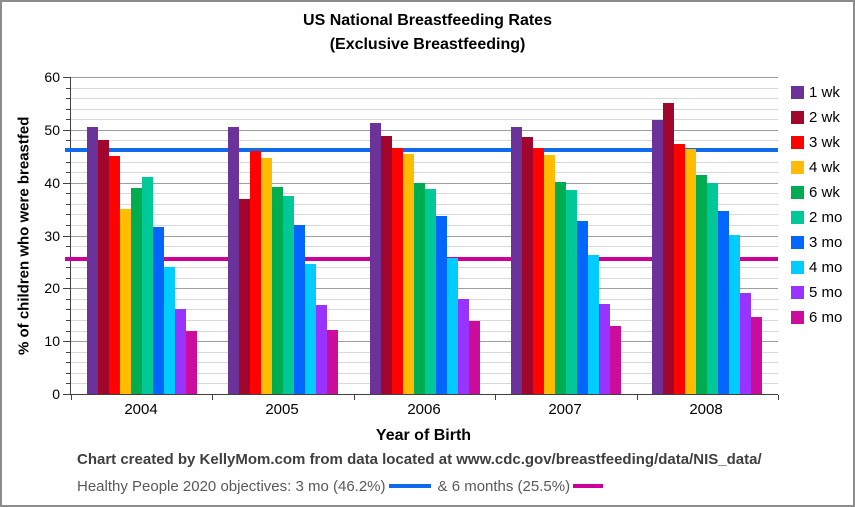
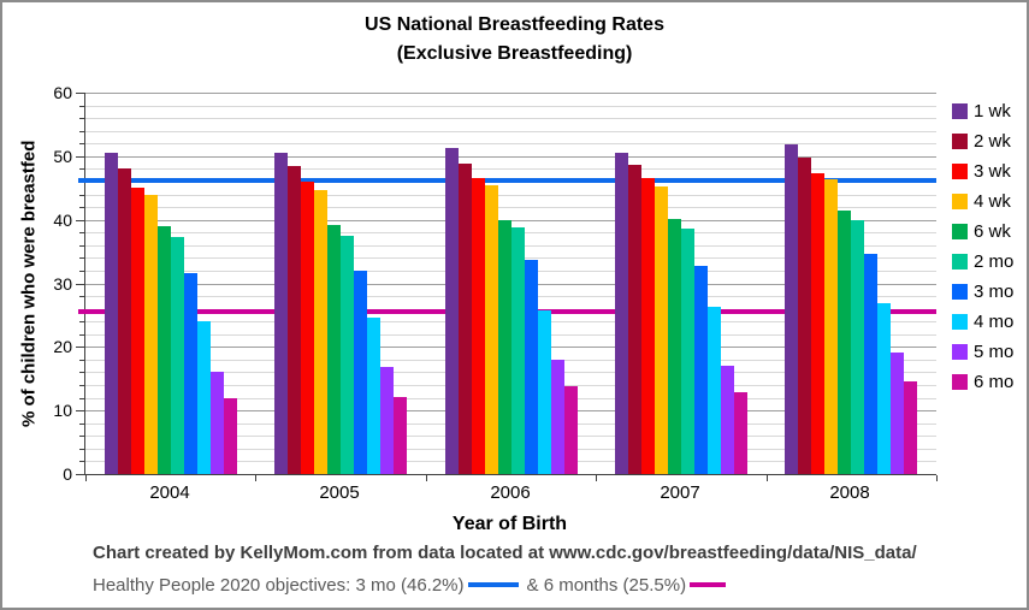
4 wk/2004: 35 -> 44
2 mo/2004: 41 -> 37
2 wk/2005: 37 -> 48
2 wk/2008: 55 -> 50
4 mo/2008: 30 -> 27
